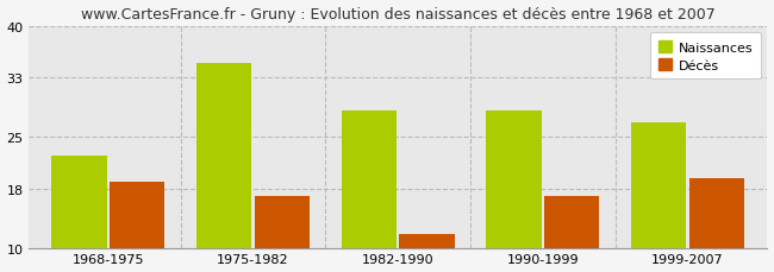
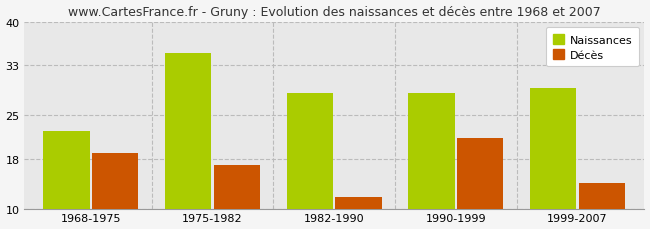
Décès/1990-1999: 17.0 -> 21.4
Naissances/1999-2007: 27.0 -> 29.4
Décès/1999-2007: 19.5 -> 14.2
